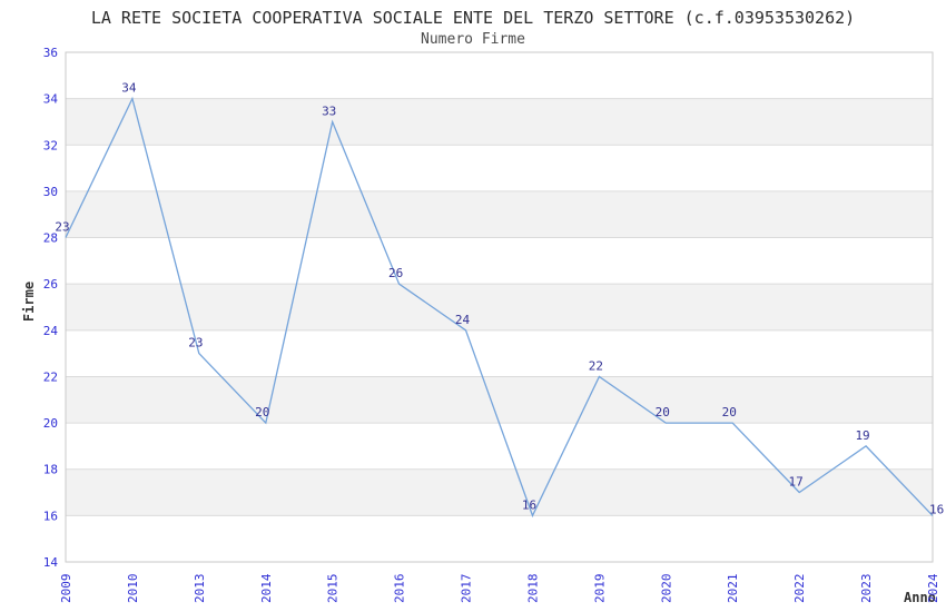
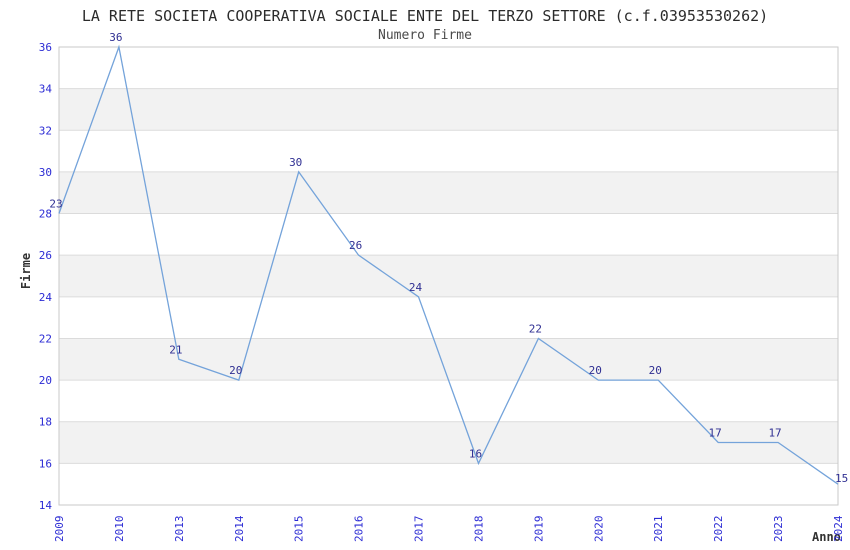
2010: 34 -> 36
2013: 23 -> 21
2015: 33 -> 30
2023: 19 -> 17
2024: 16 -> 15
